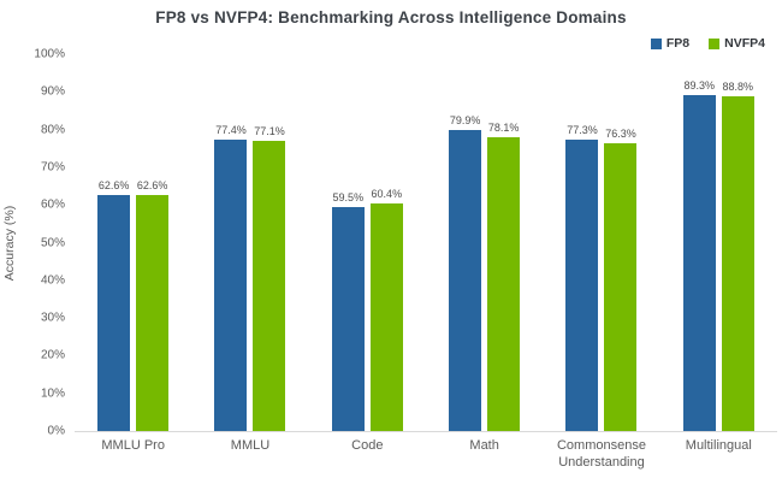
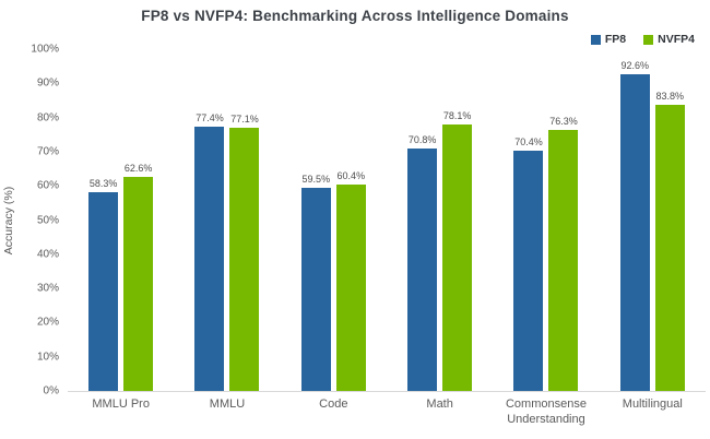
FP8/MMLU Pro: 62.6% -> 58.3%
FP8/Math: 79.9% -> 70.8%
FP8/Commonsense Understanding: 77.3% -> 70.4%
FP8/Multilingual: 89.3% -> 92.6%
NVFP4/Multilingual: 88.8% -> 83.8%
